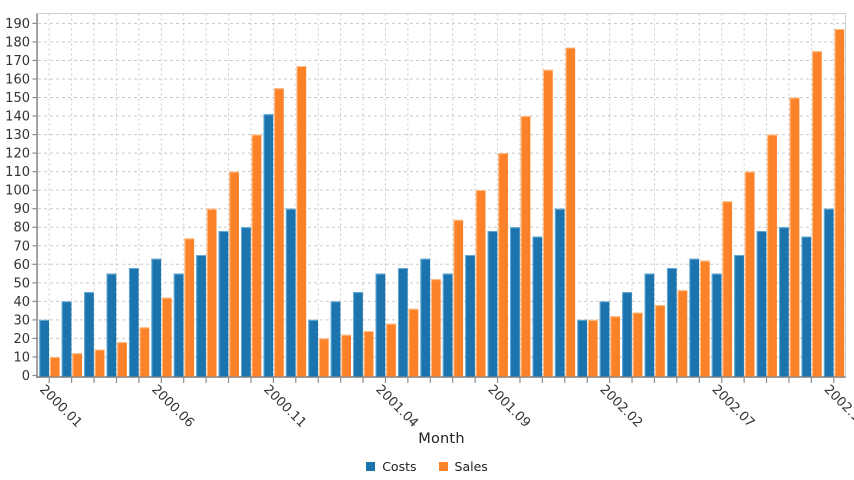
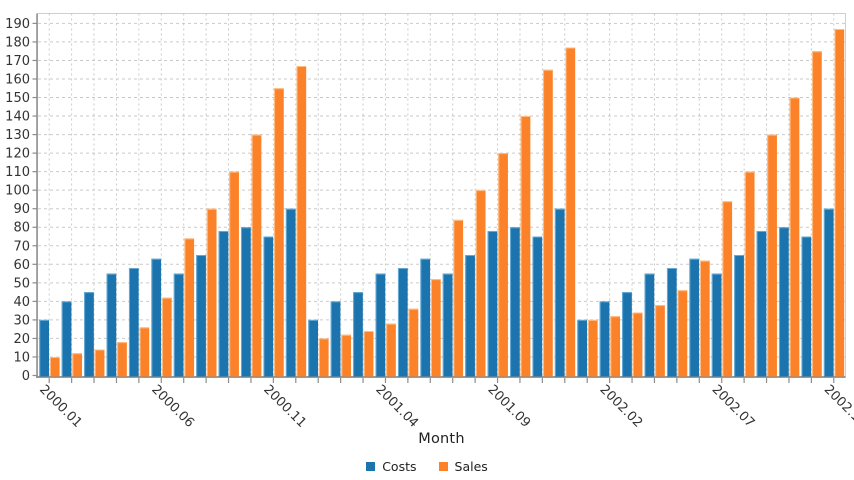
Costs/2000.11: 141 -> 75
